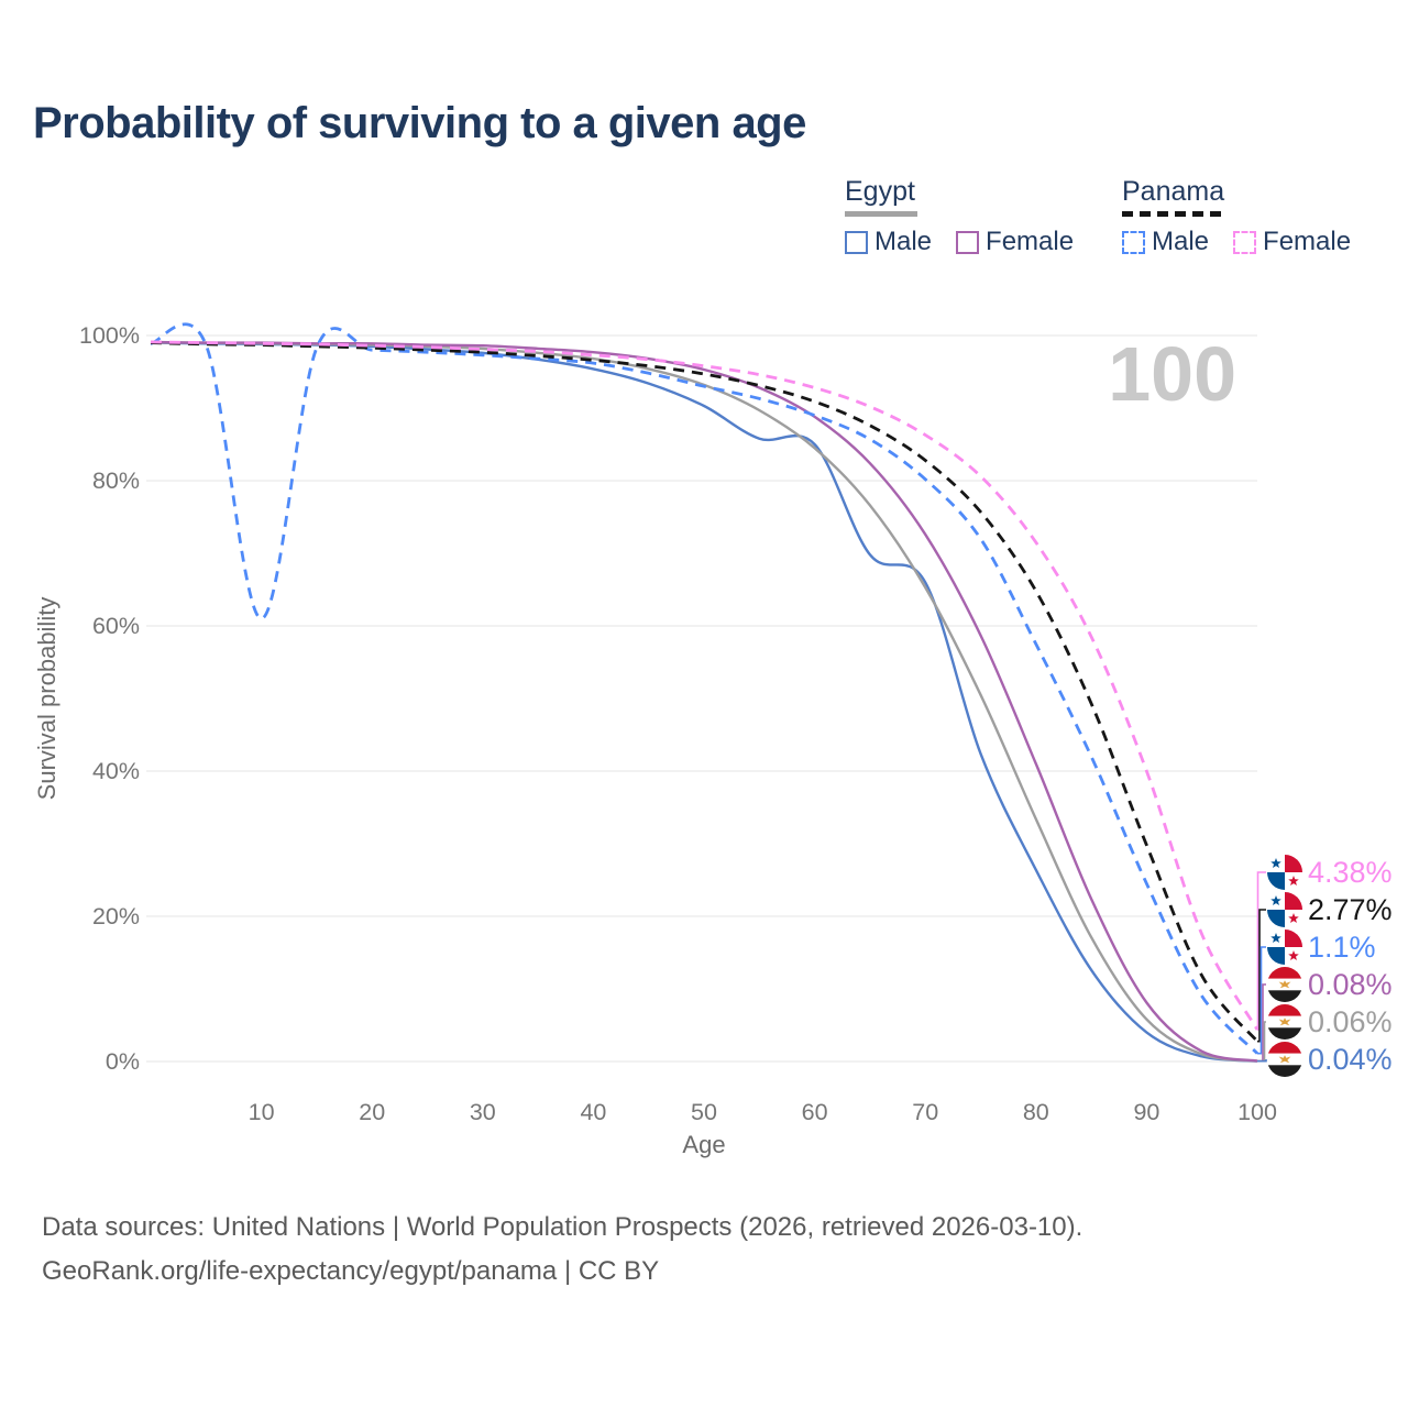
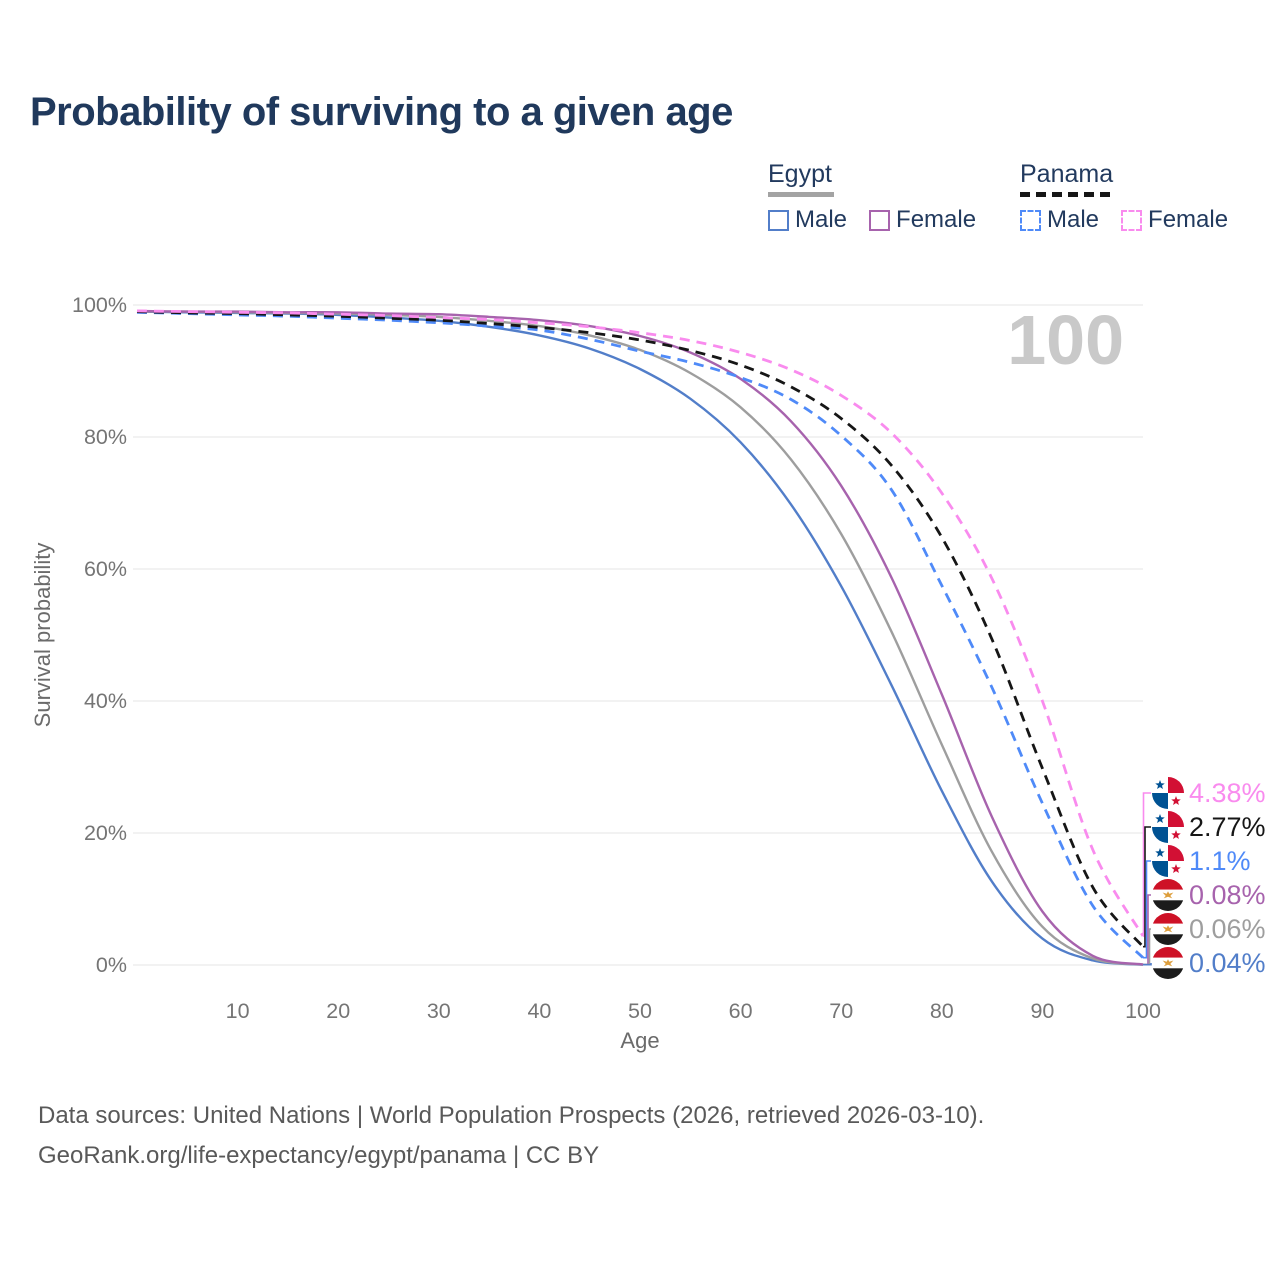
Panama Male/10: 61% -> 98%
Egypt Male/60: 85% -> 79%
Egypt Male/70: 66% -> 57%
